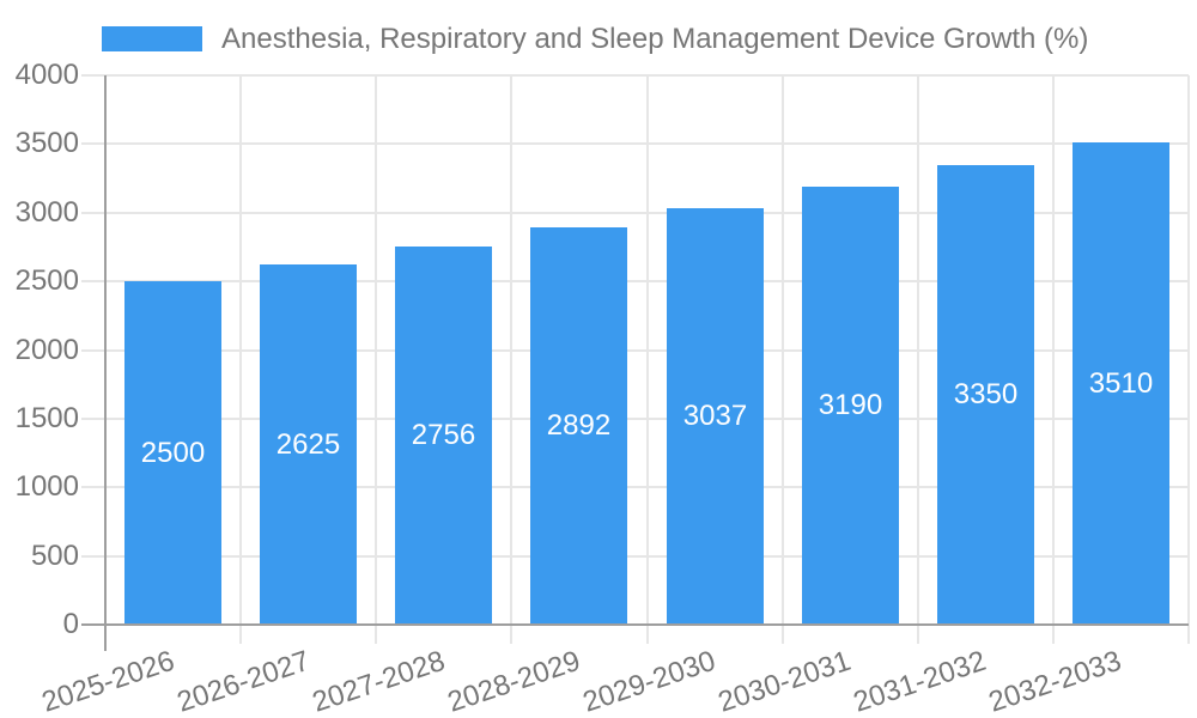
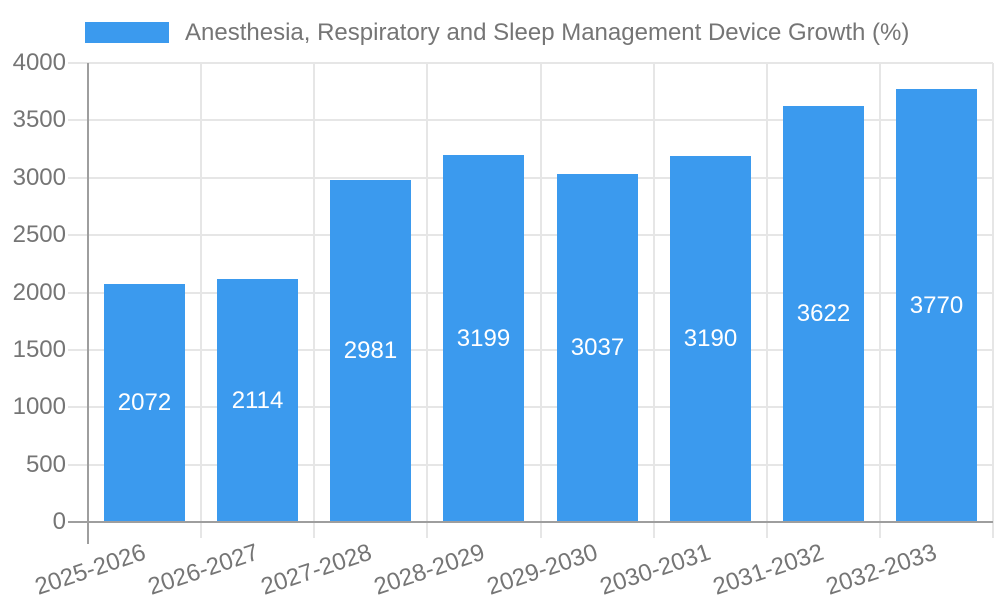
2025-2026: 2500 -> 2072
2026-2027: 2625 -> 2114
2027-2028: 2756 -> 2981
2028-2029: 2892 -> 3199
2031-2032: 3350 -> 3622
2032-2033: 3510 -> 3770
